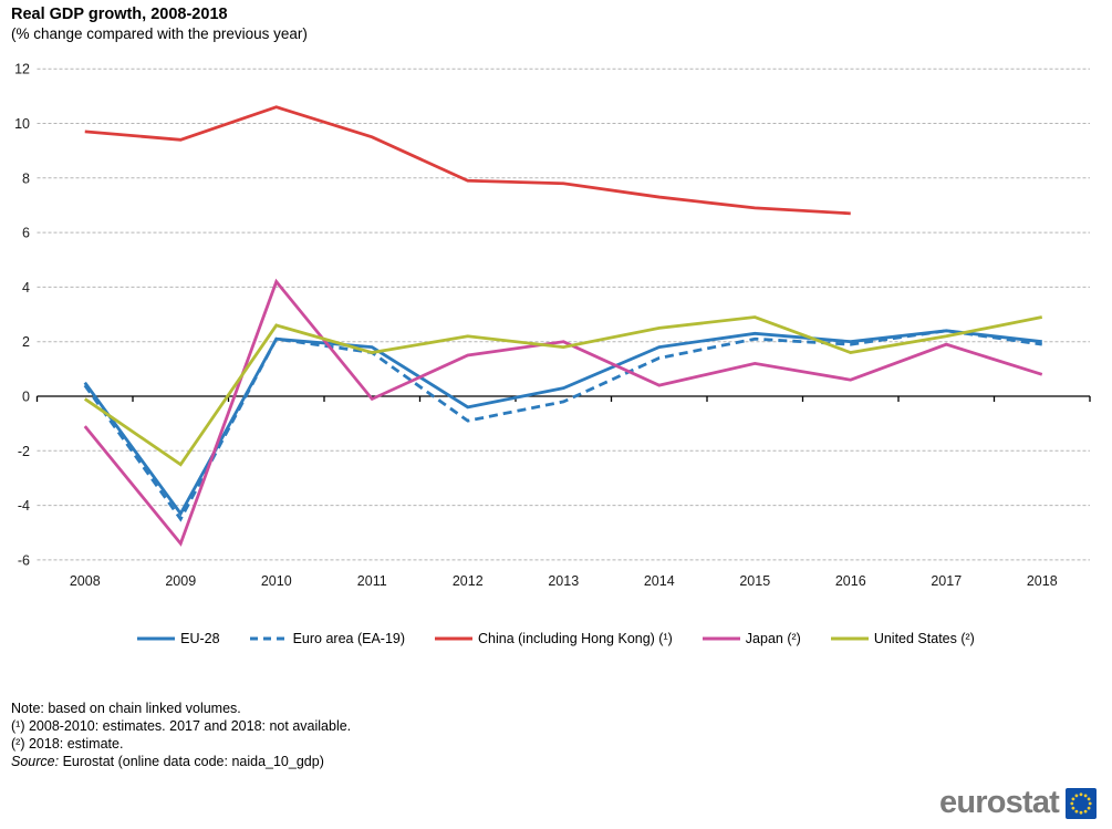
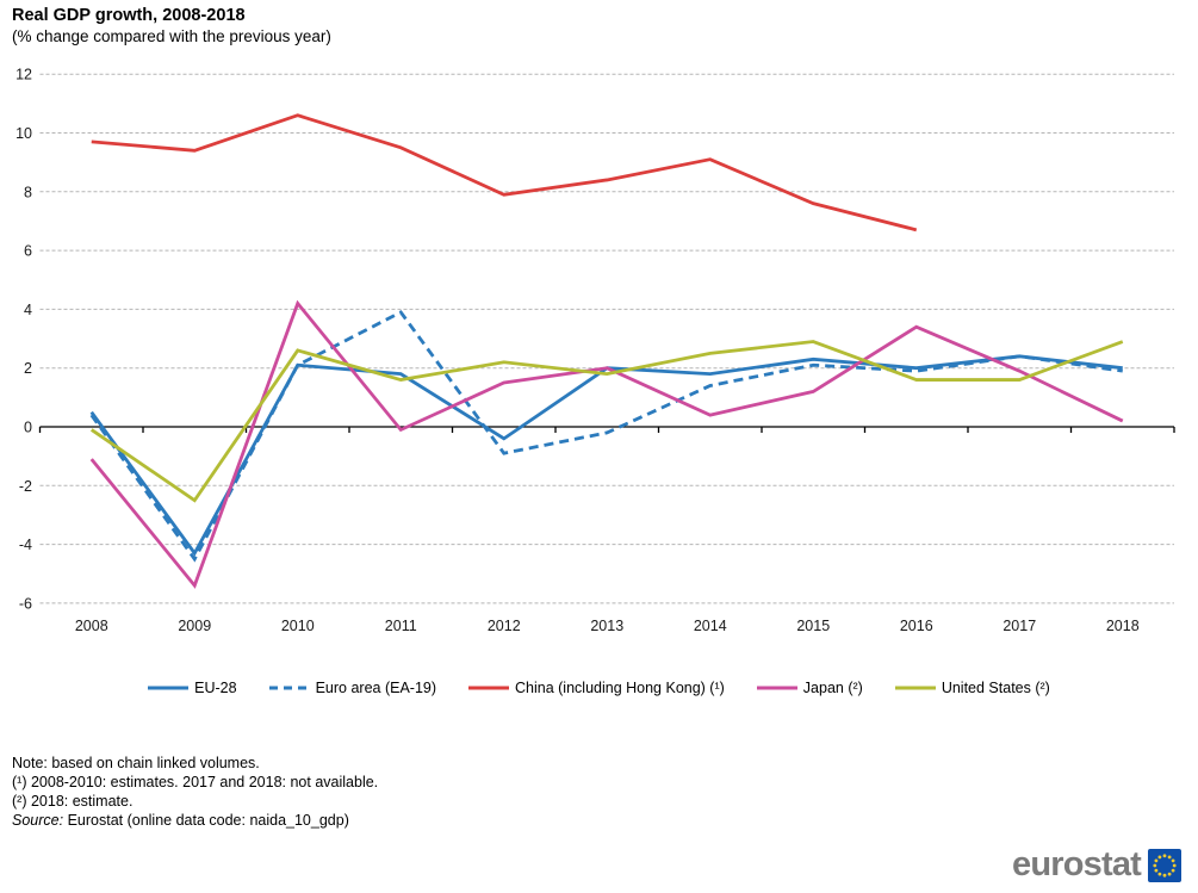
Euro area (EA-19)/2011: 1.6 -> 3.9
EU-28/2013: 0.3 -> 2.0
China (including Hong Kong) (¹)/2013: 7.8 -> 8.4
China (including Hong Kong) (¹)/2014: 7.3 -> 9.1
China (including Hong Kong) (¹)/2015: 6.9 -> 7.6
Japan (²)/2016: 0.6 -> 3.4
United States (²)/2017: 2.2 -> 1.6
Japan (²)/2018: 0.8 -> 0.2
